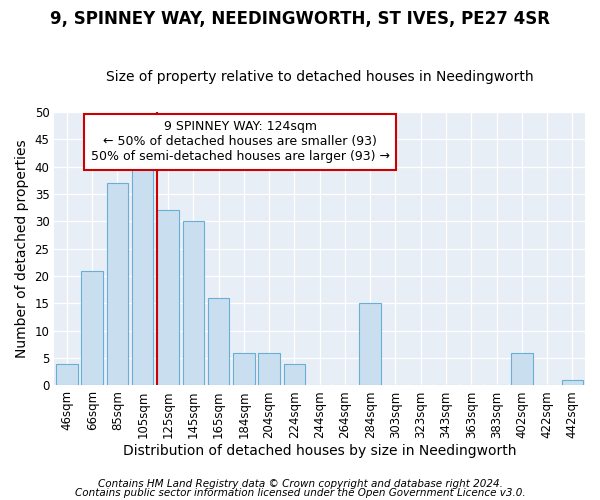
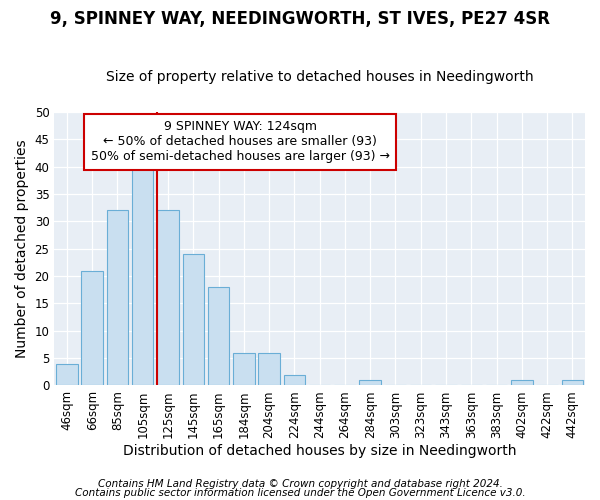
85sqm: 37 -> 32
145sqm: 30 -> 24
165sqm: 16 -> 18
224sqm: 4 -> 2
284sqm: 15 -> 1
402sqm: 6 -> 1
